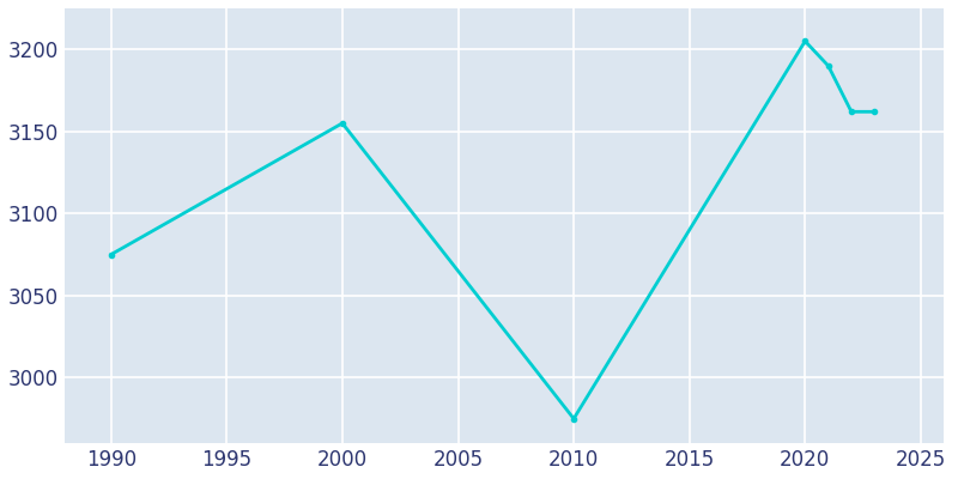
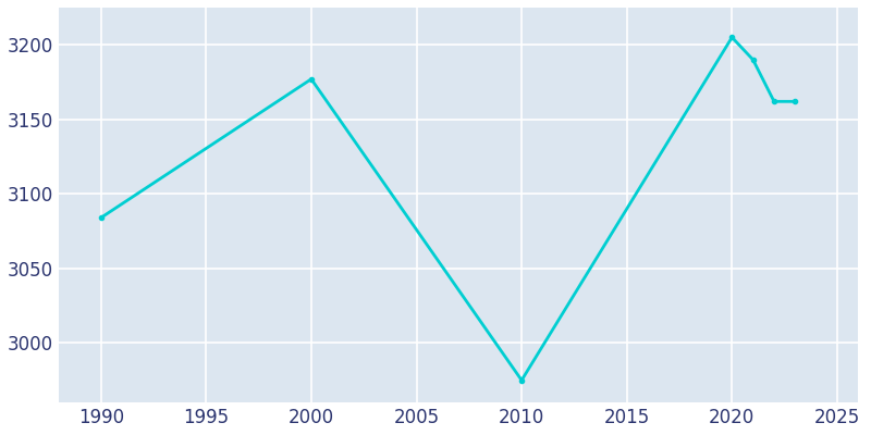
1990: 3075 -> 3084
2000: 3155 -> 3177
